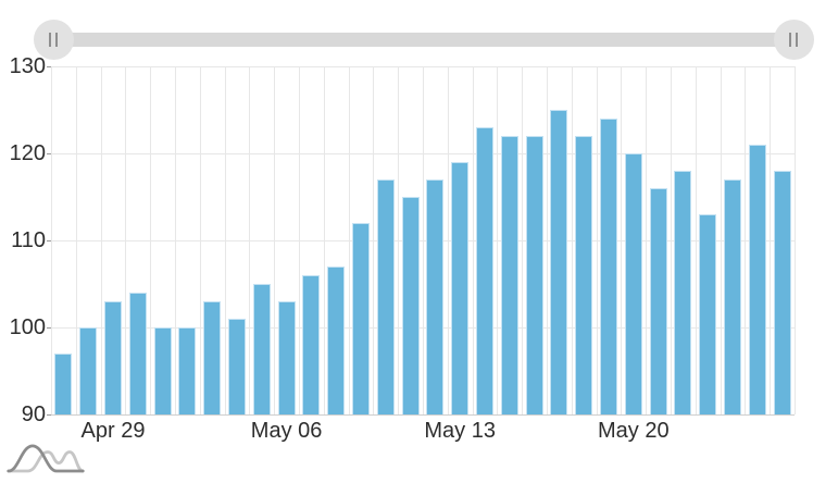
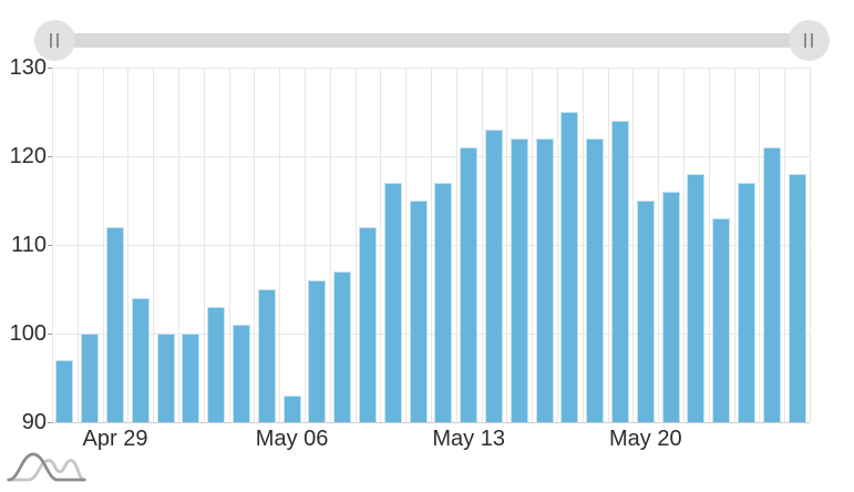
Apr 29: 103 -> 112
May 06: 103 -> 93
May 13: 119 -> 121
May 20: 120 -> 115
